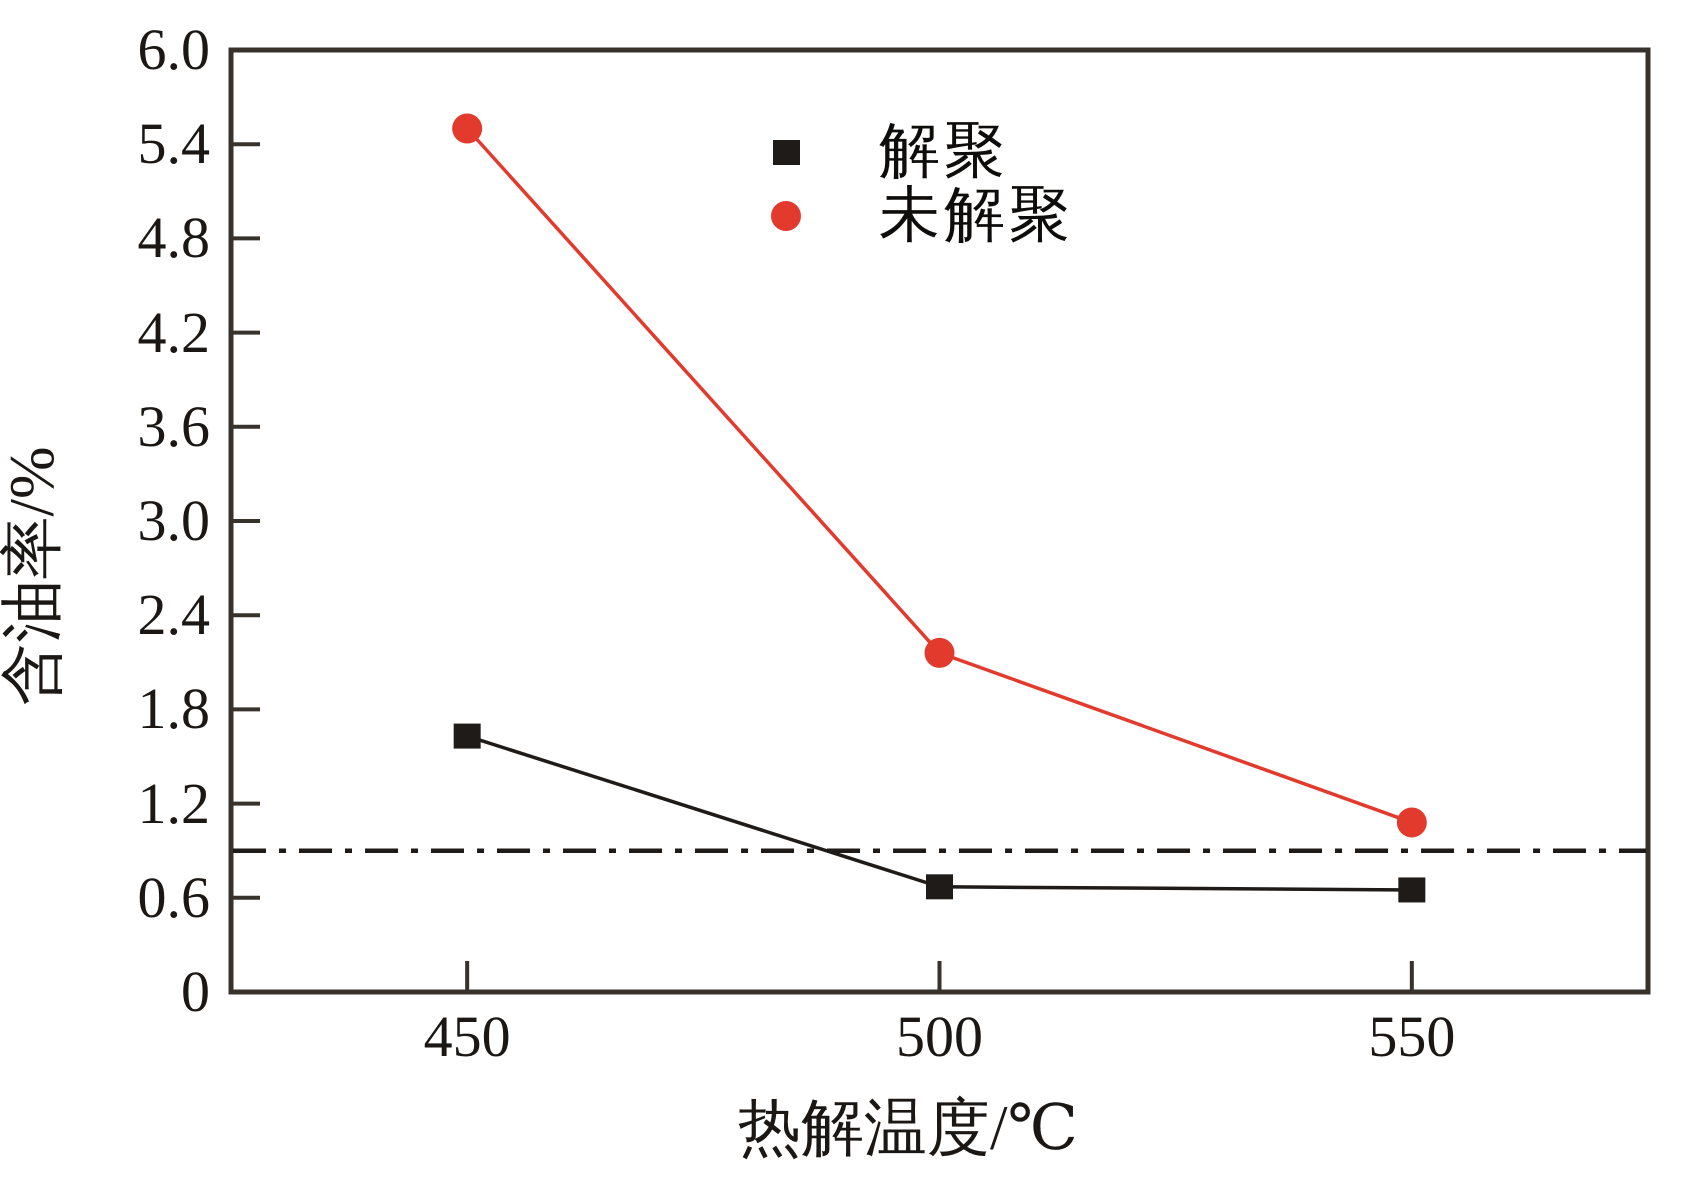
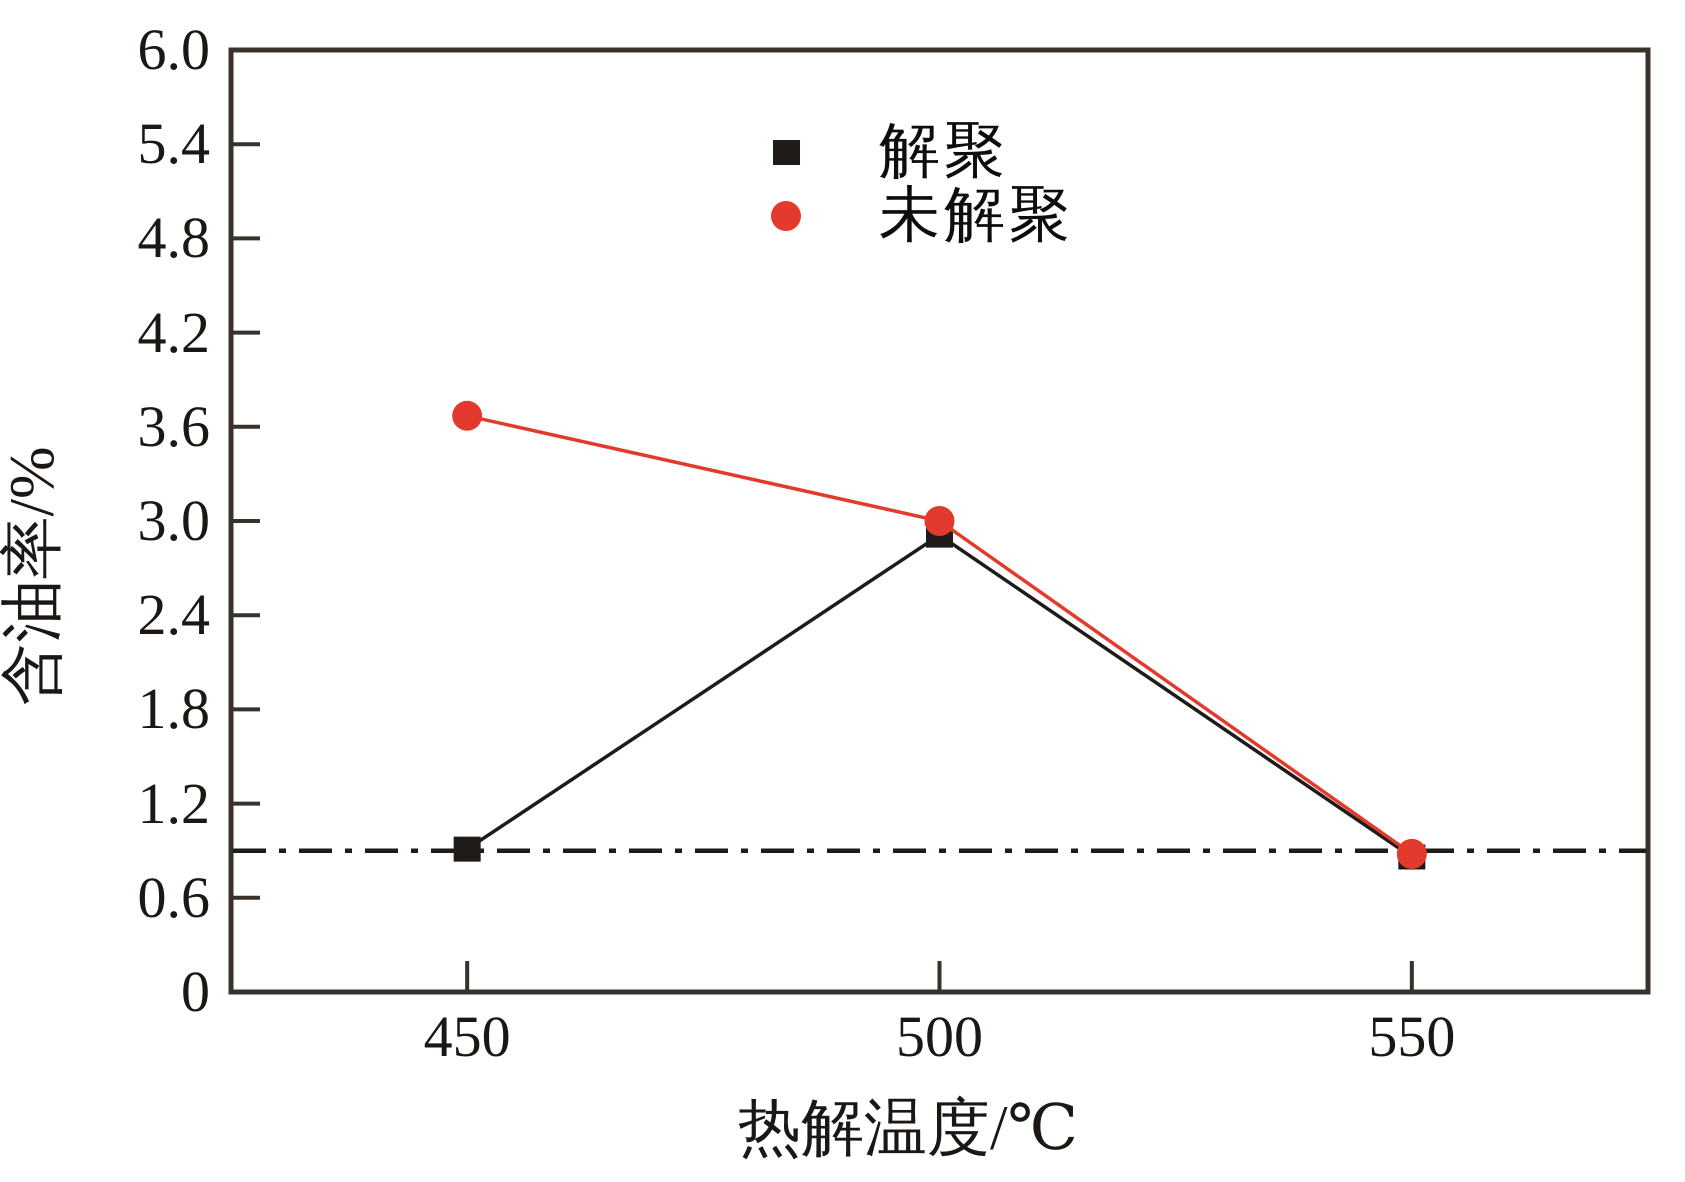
解聚/450: 1.63 -> 0.91
未解聚/450: 5.50 -> 3.67
解聚/500: 0.67 -> 2.91
未解聚/500: 2.16 -> 3.00
解聚/550: 0.65 -> 0.86
未解聚/550: 1.08 -> 0.88
